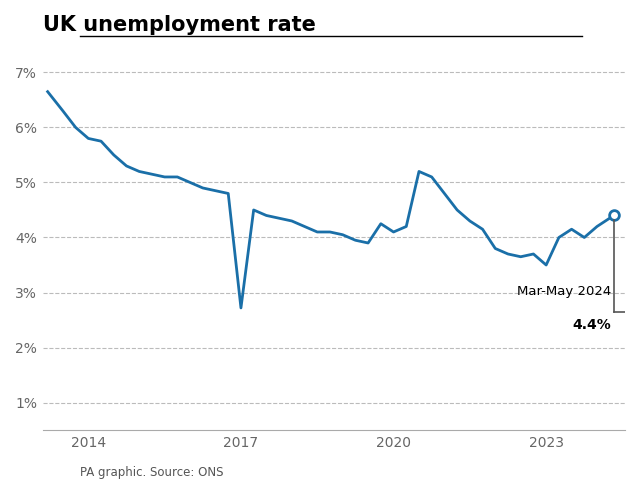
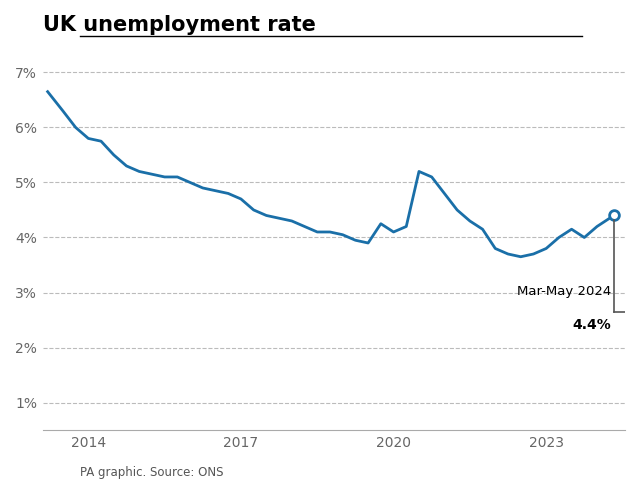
2017: 2.72% -> 4.70%
2023: 3.50% -> 3.80%
